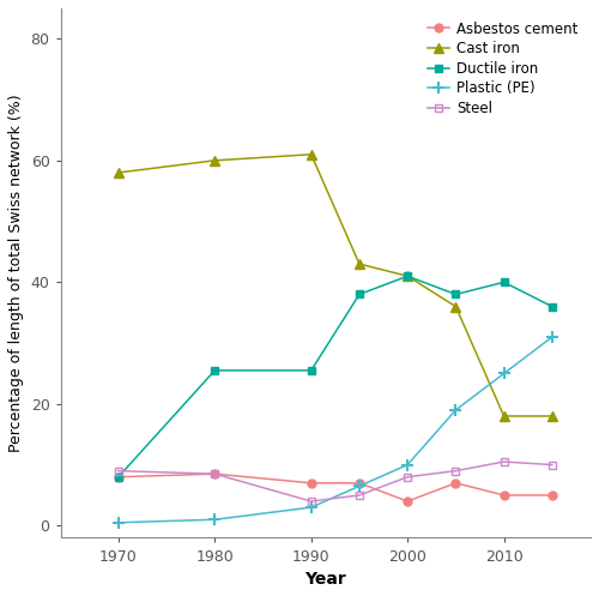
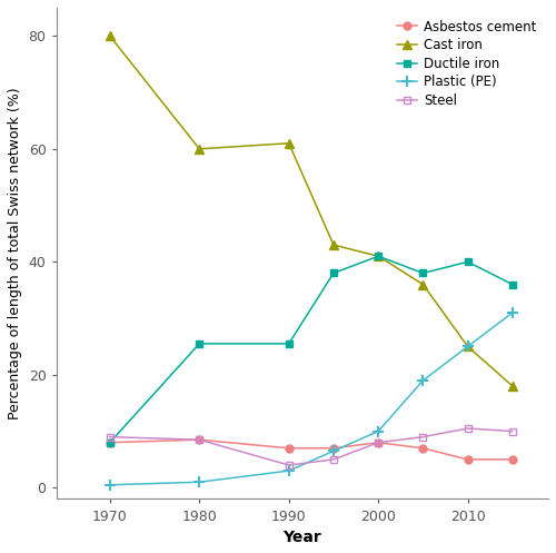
Cast iron/1970: 58 -> 80
Asbestos cement/2000: 4.0 -> 8.0
Cast iron/2010: 18 -> 25
